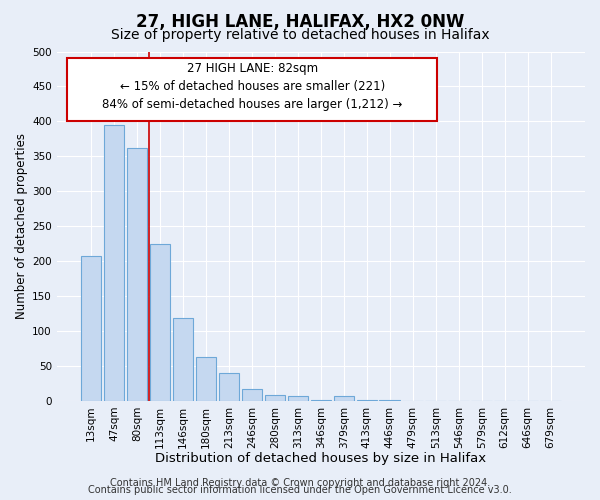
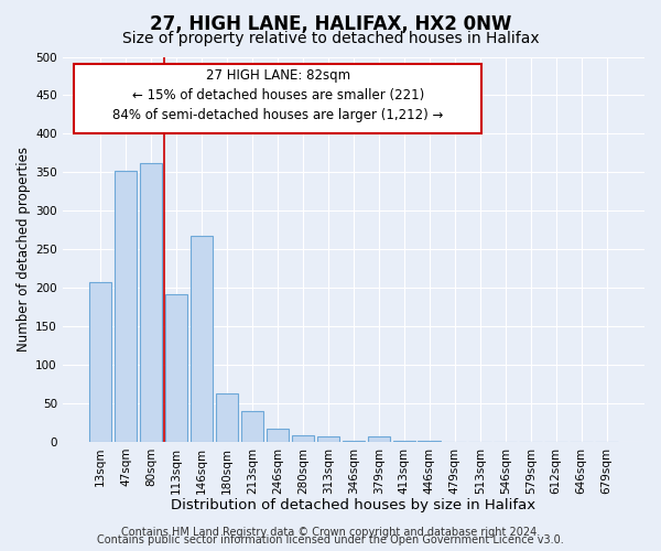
47sqm: 395 -> 352
113sqm: 224 -> 192
146sqm: 119 -> 268
